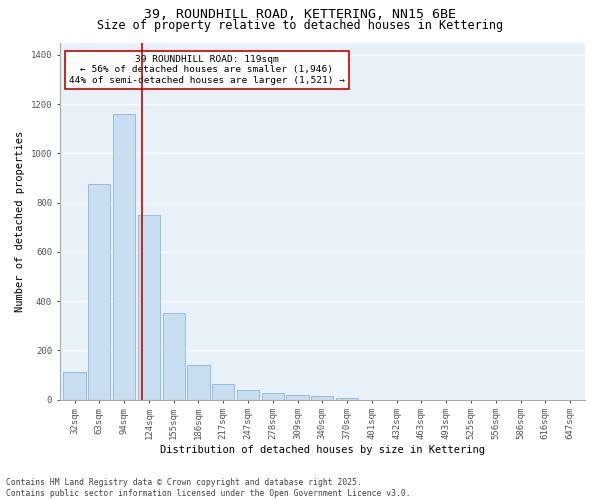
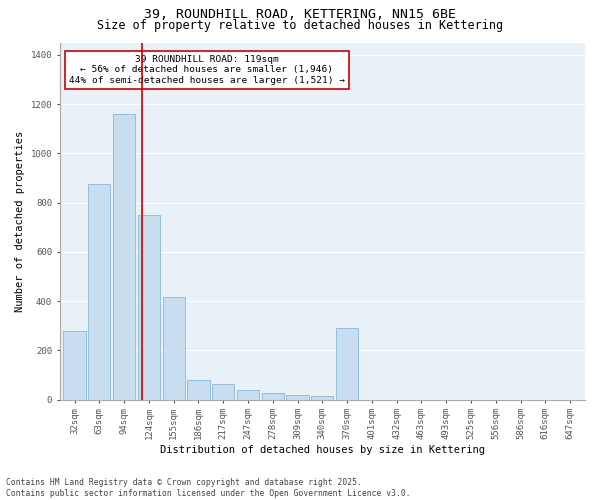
32sqm: 110 -> 280
155sqm: 350 -> 415
186sqm: 140 -> 80
370sqm: 8 -> 290
